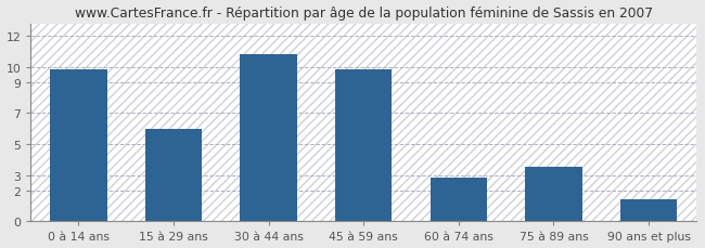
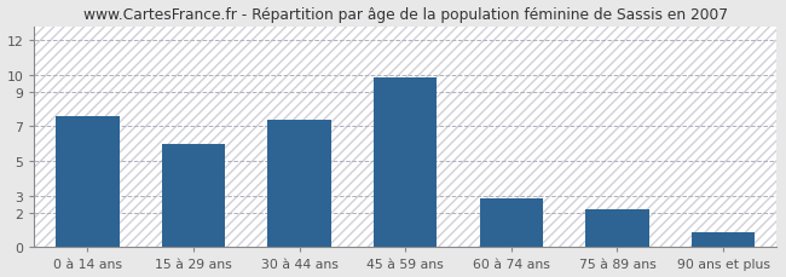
0 à 14 ans: 9.8 -> 7.6
30 à 44 ans: 10.8 -> 7.4
75 à 89 ans: 3.5 -> 2.2
90 ans et plus: 1.4 -> 0.9
